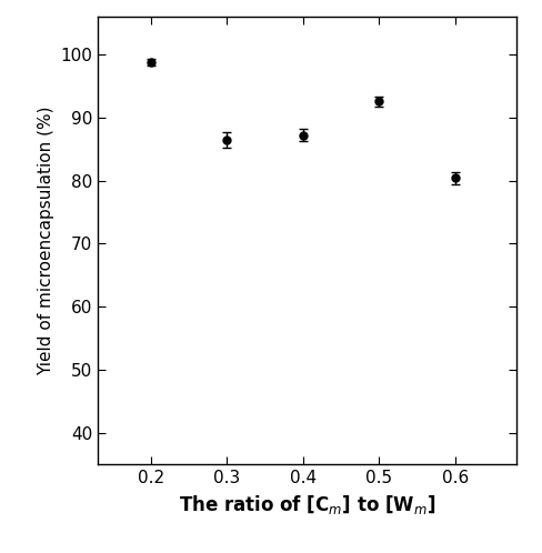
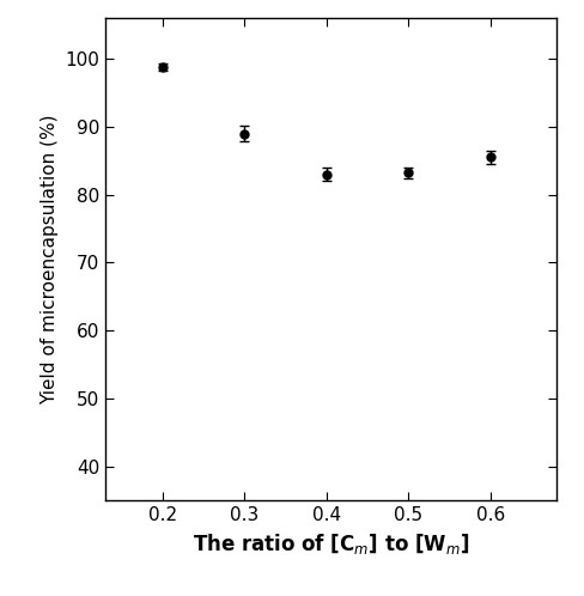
0.3: 86.4 -> 89.0
0.4: 87.2 -> 83.0
0.5: 92.6 -> 83.2
0.6: 80.4 -> 85.5
